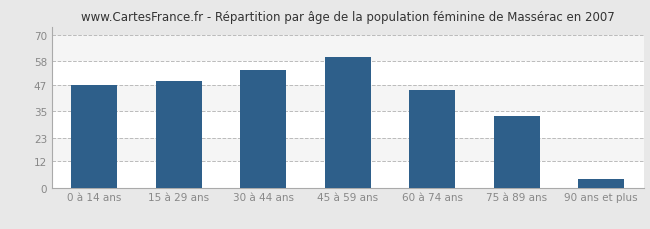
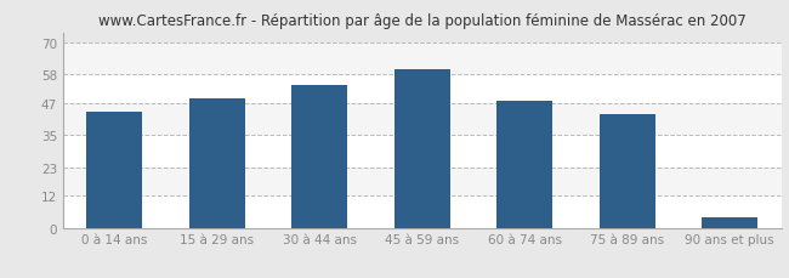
0 à 14 ans: 47 -> 44
60 à 74 ans: 45 -> 48
75 à 89 ans: 33 -> 43
